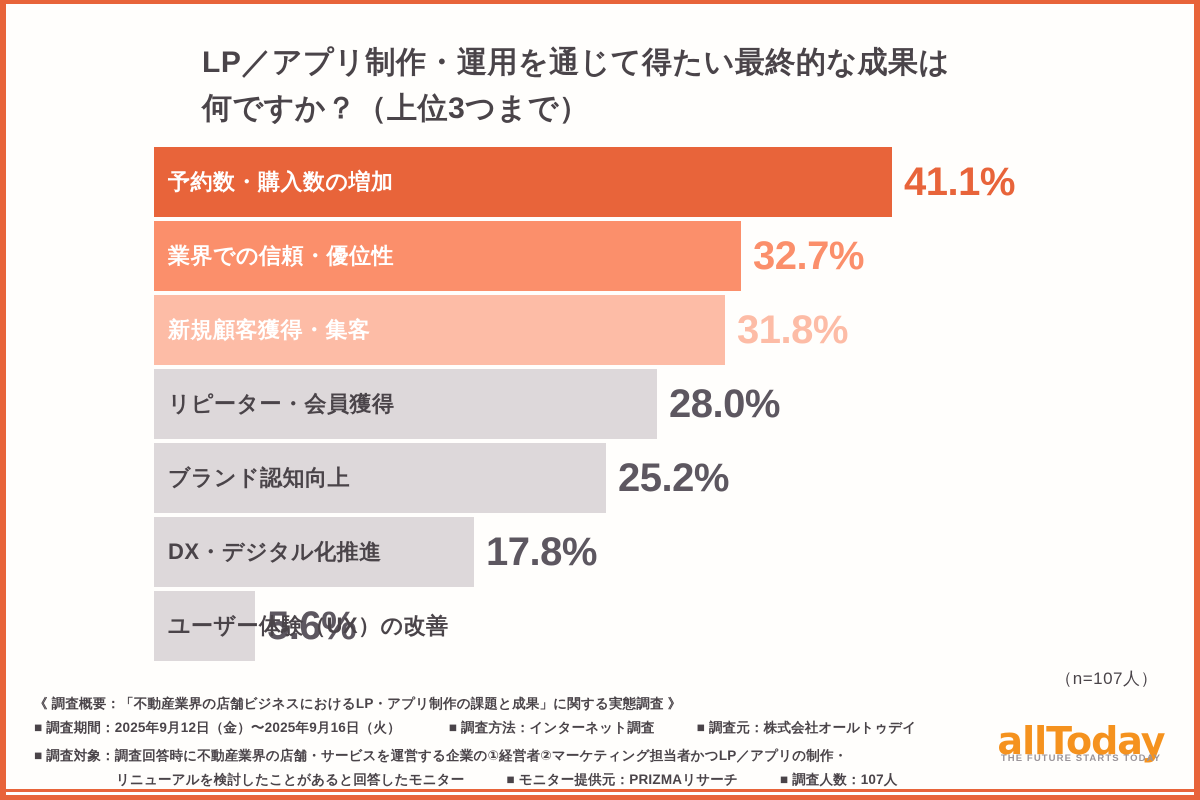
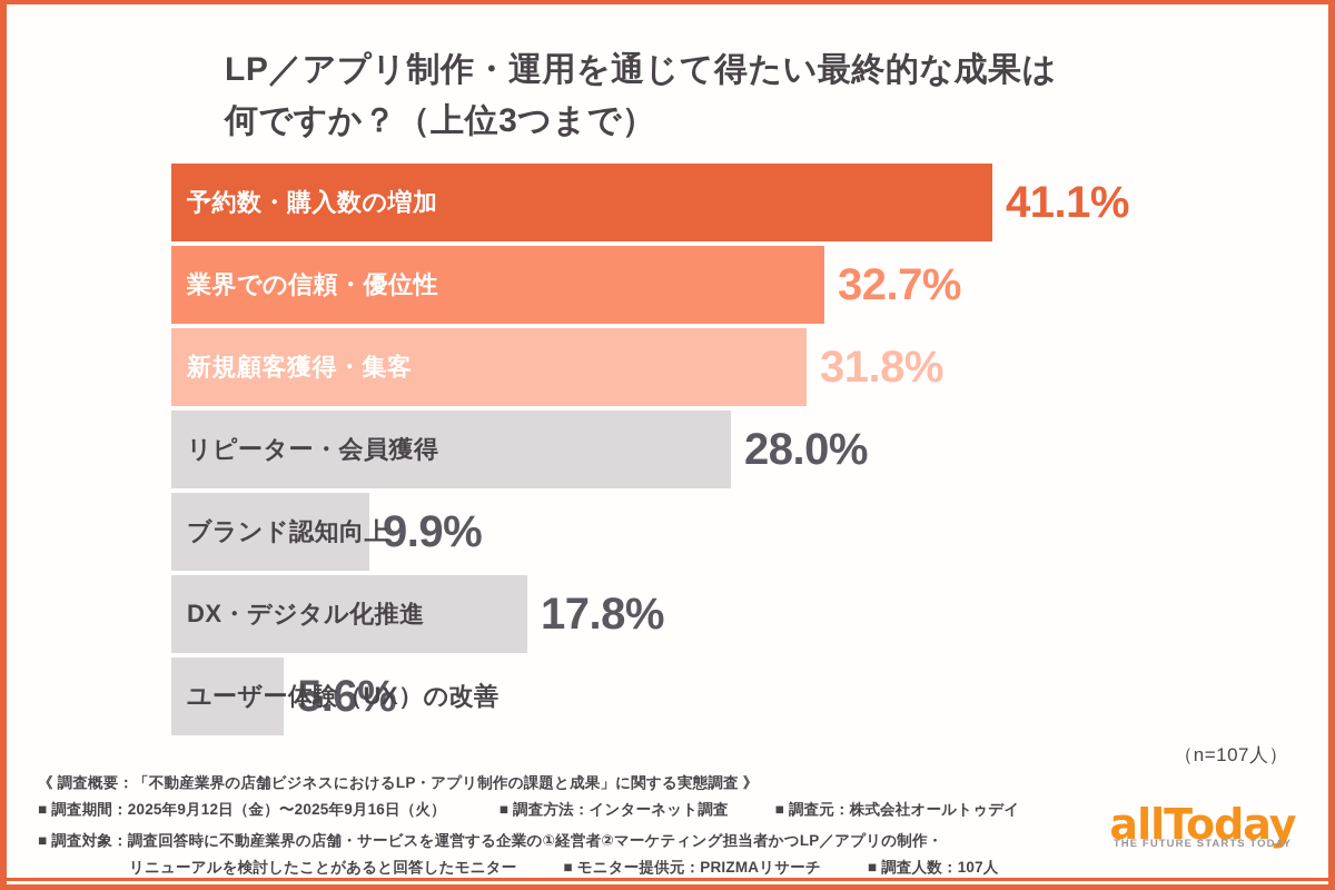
ブランド認知向上: 25.2% -> 9.9%
